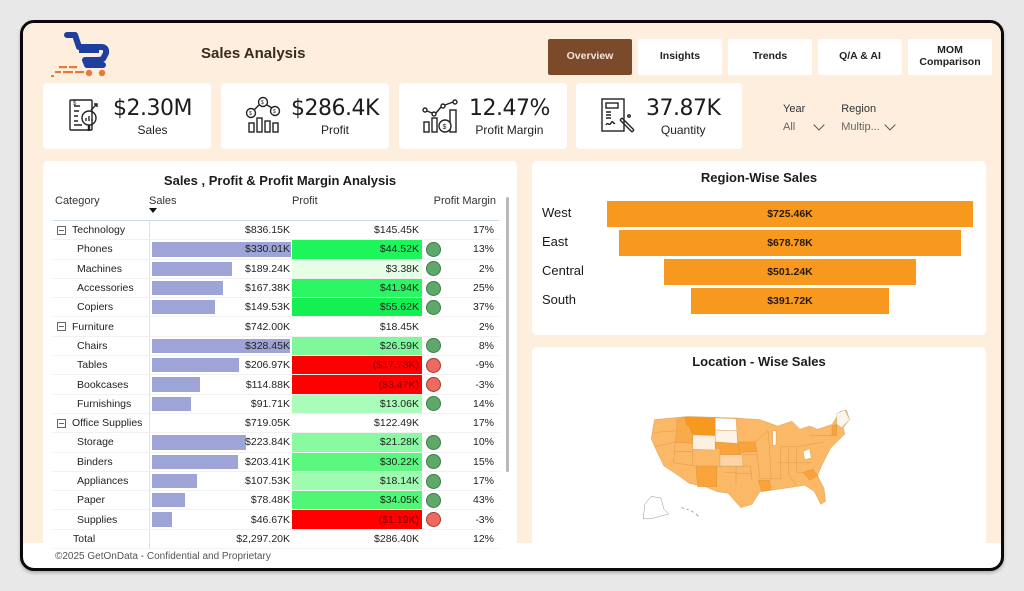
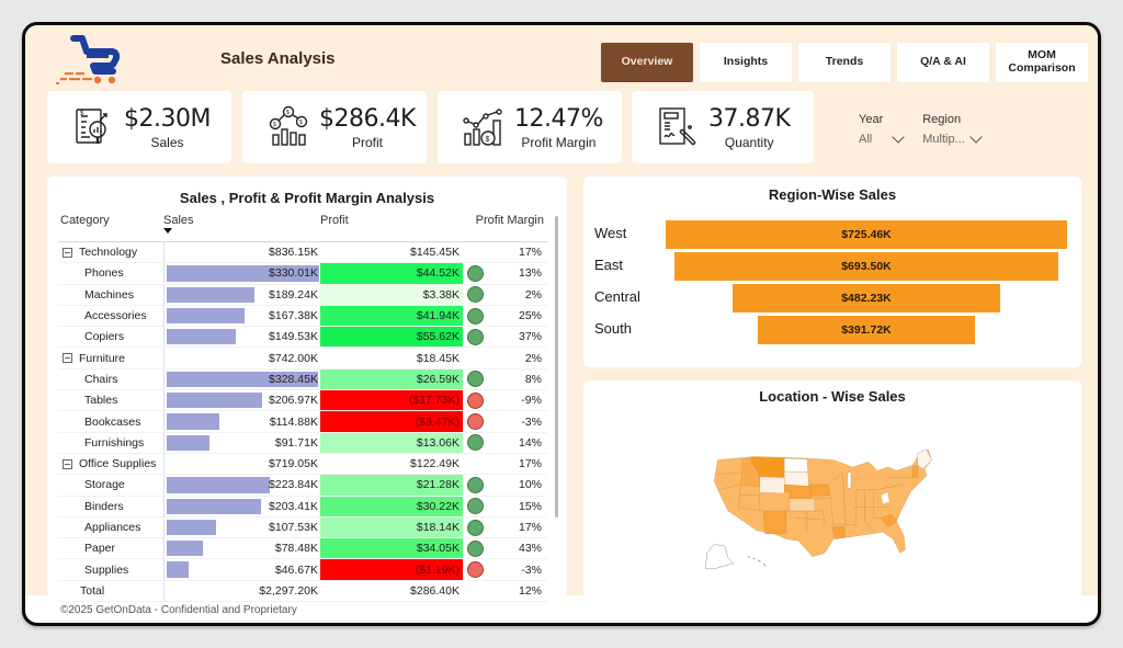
East: $678.78K -> $693.50K
Central: $501.24K -> $482.23K
